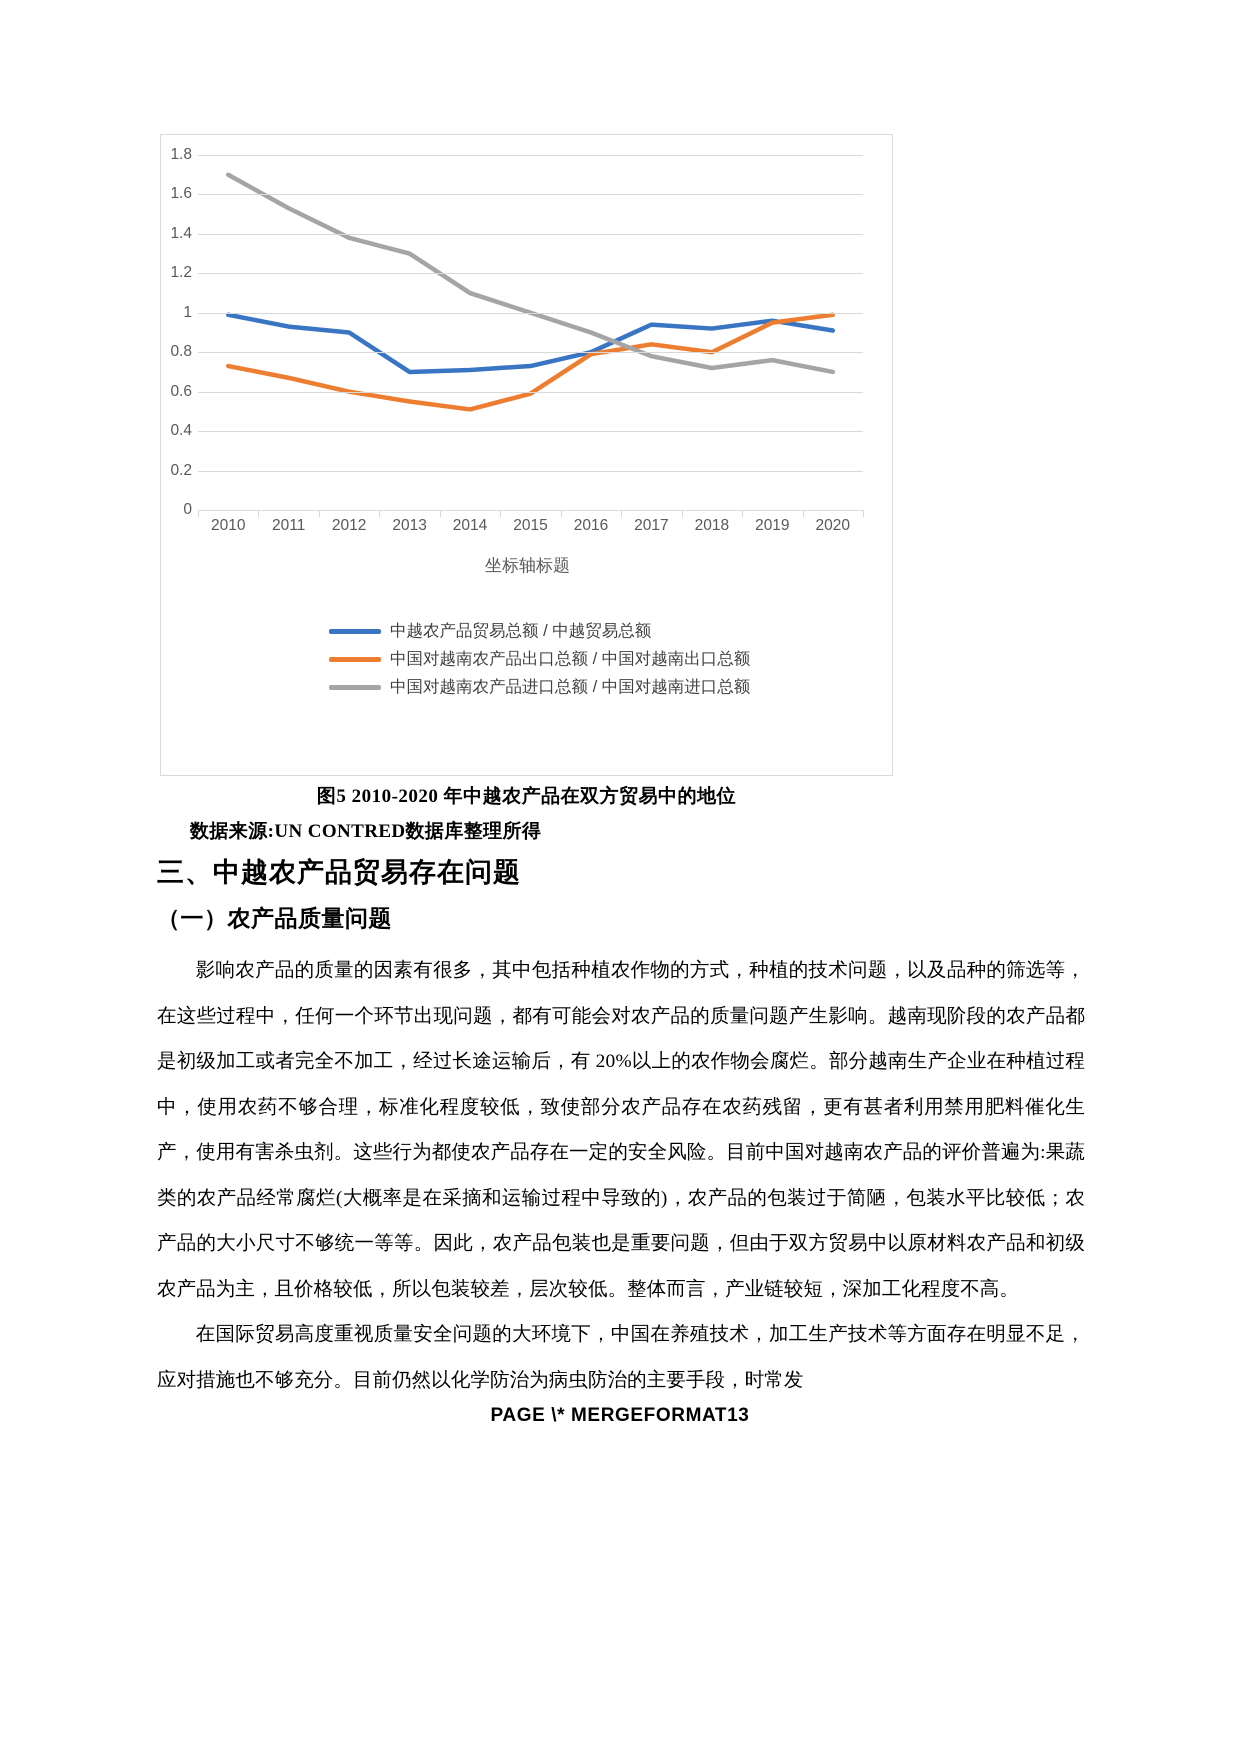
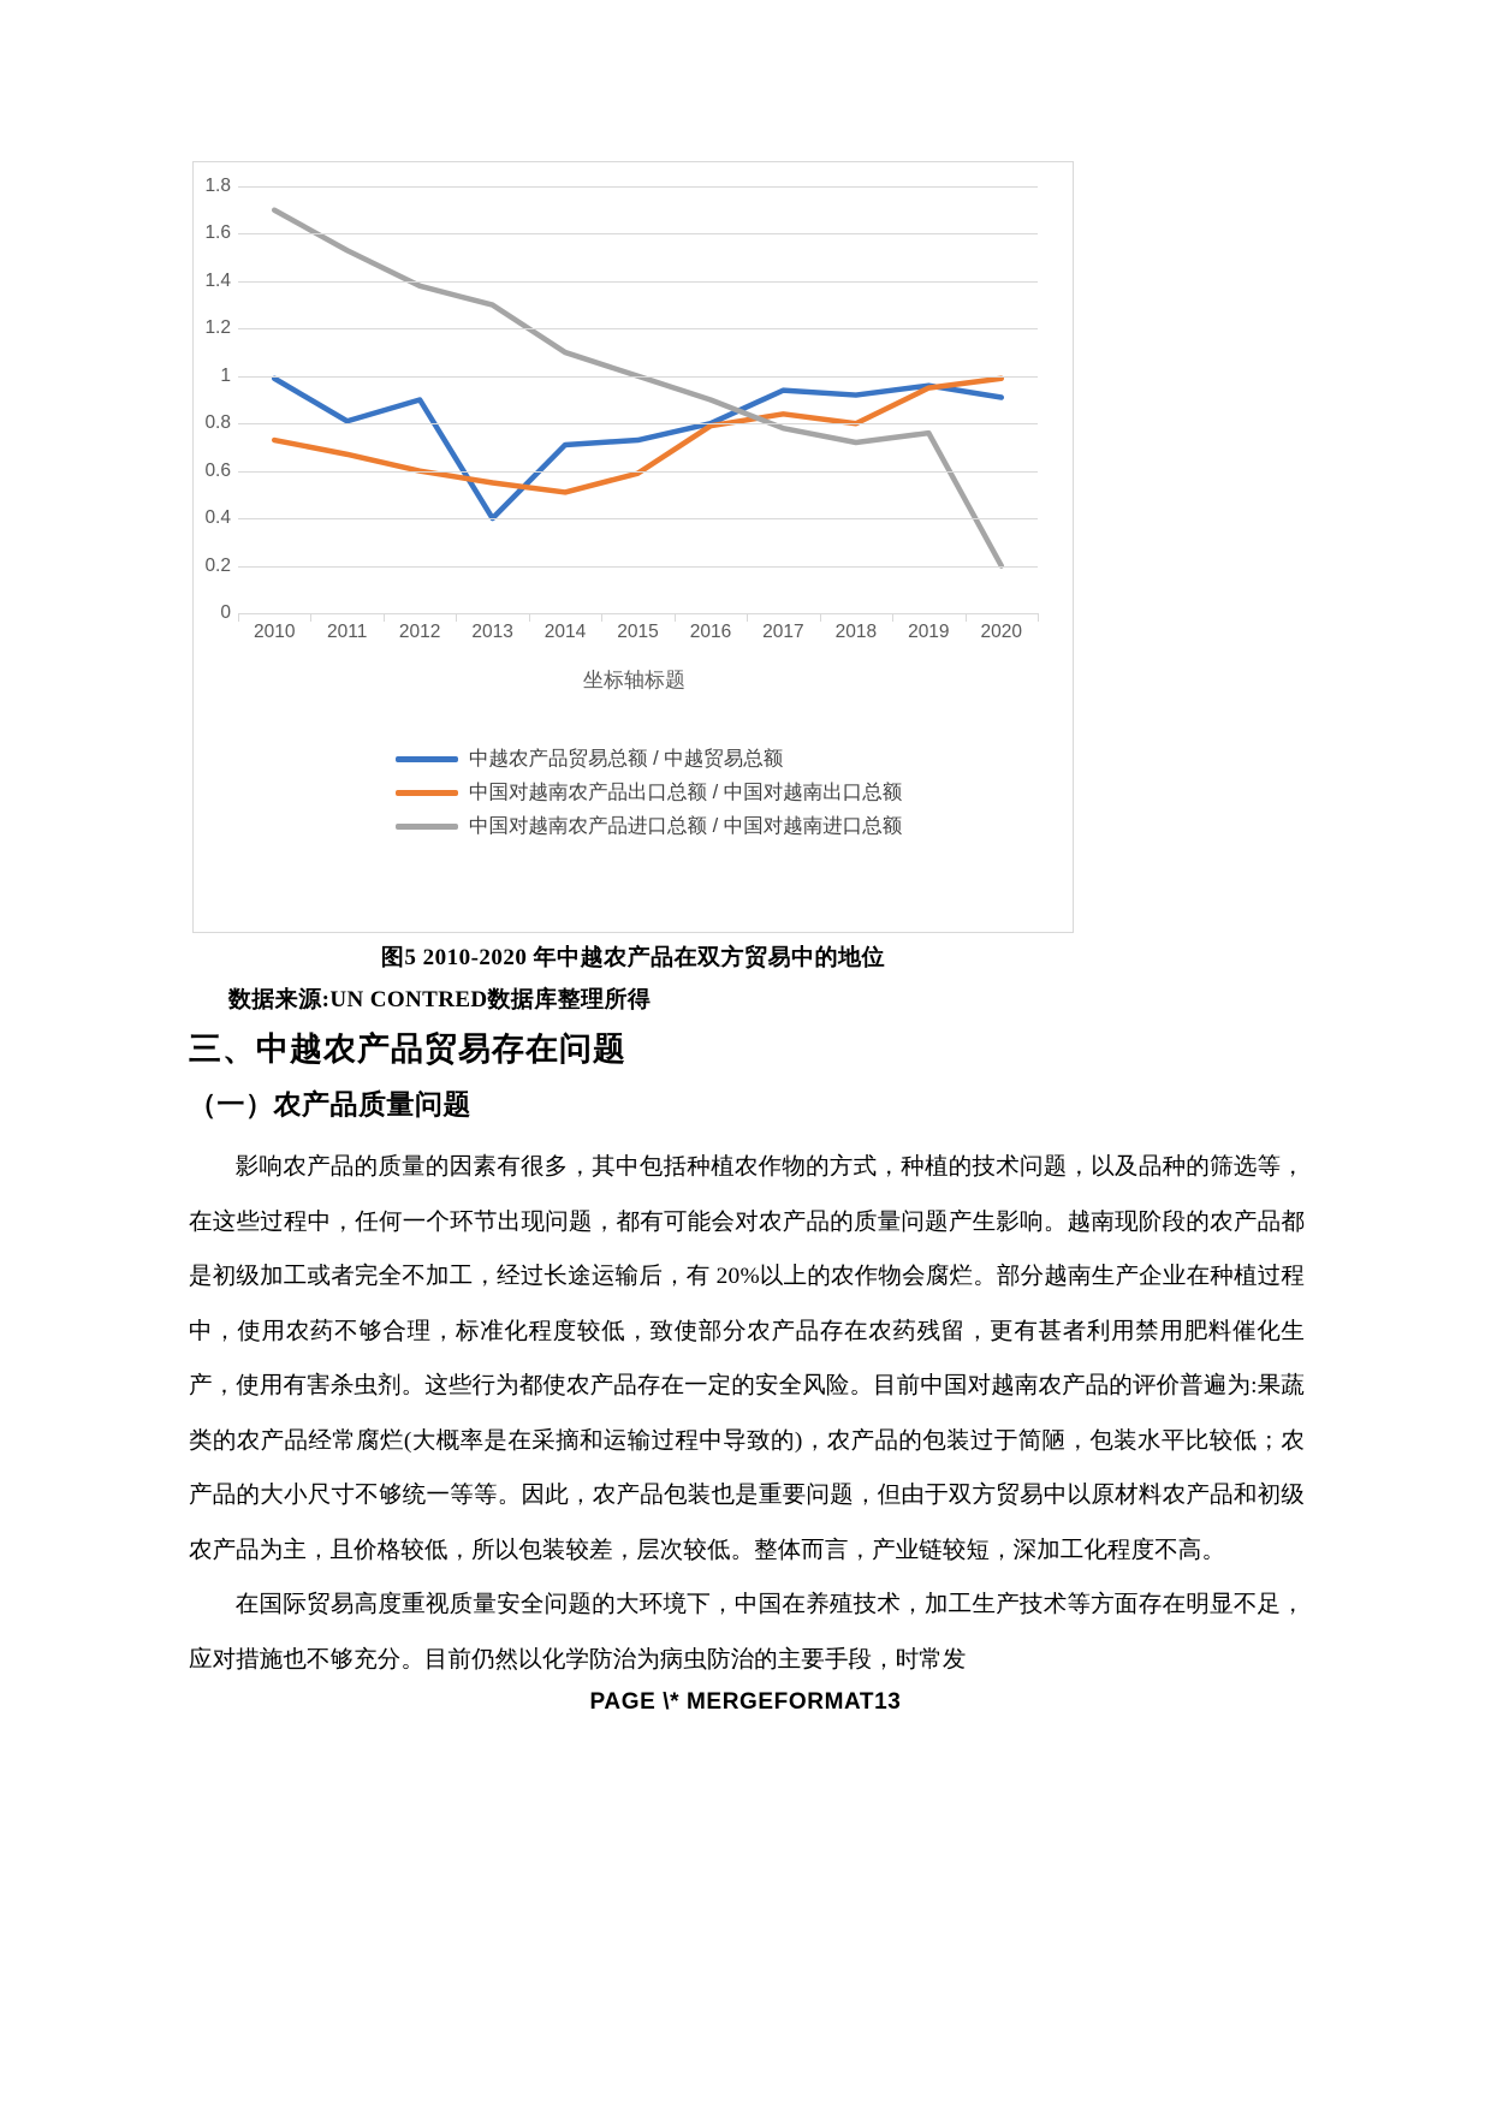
中越农产品贸易总额 / 中越贸易总额/2011: 0.93 -> 0.81
中越农产品贸易总额 / 中越贸易总额/2013: 0.70 -> 0.40
中国对越南农产品进口总额 / 中国对越南进口总额/2020: 0.70 -> 0.20
